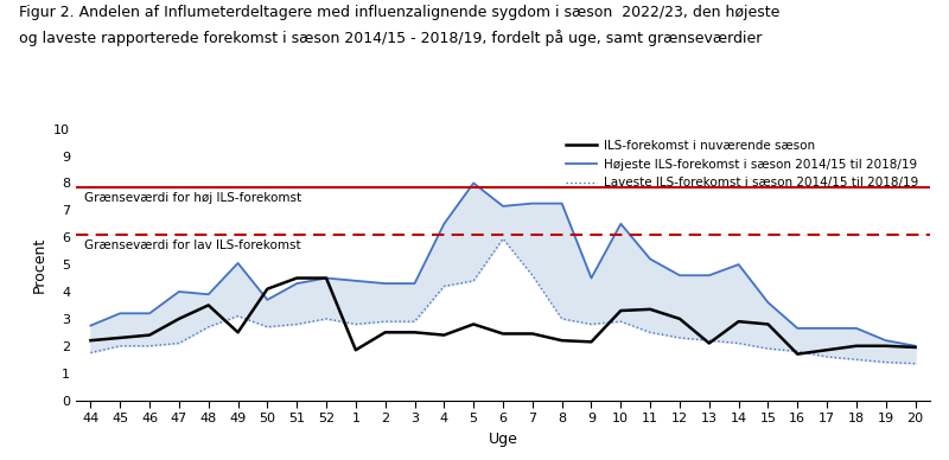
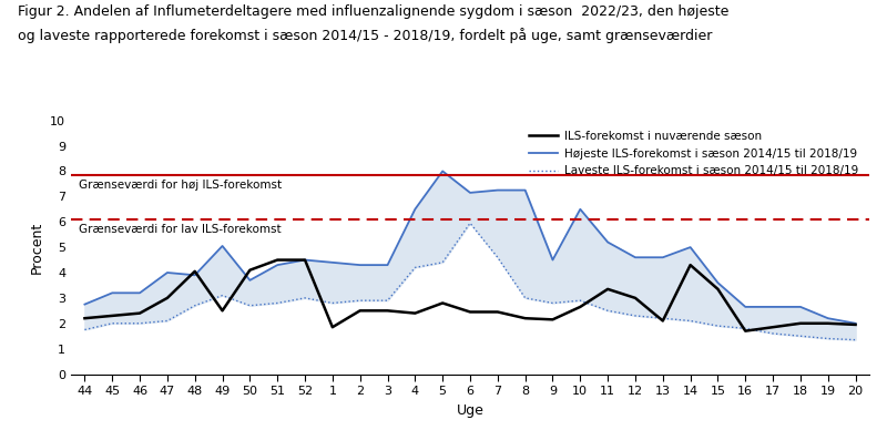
ILS-forekomst i nuværende sæson/48: 3.50 -> 4.05
ILS-forekomst i nuværende sæson/10: 3.30 -> 2.65
ILS-forekomst i nuværende sæson/14: 2.90 -> 4.30
ILS-forekomst i nuværende sæson/15: 2.80 -> 3.35
